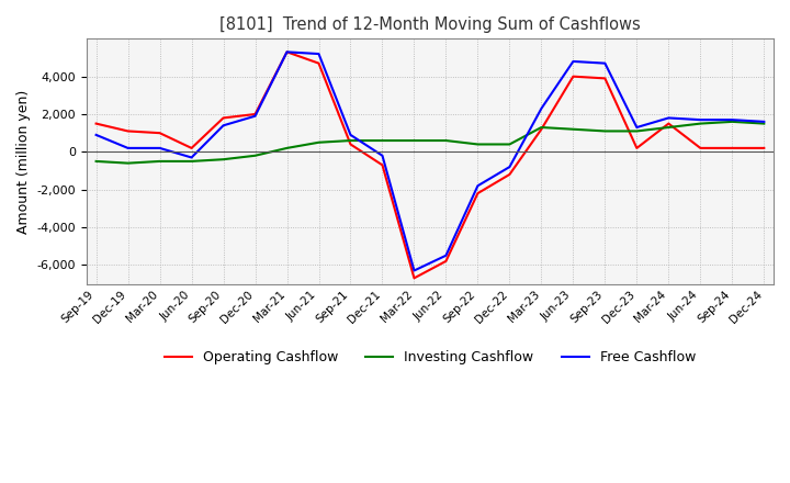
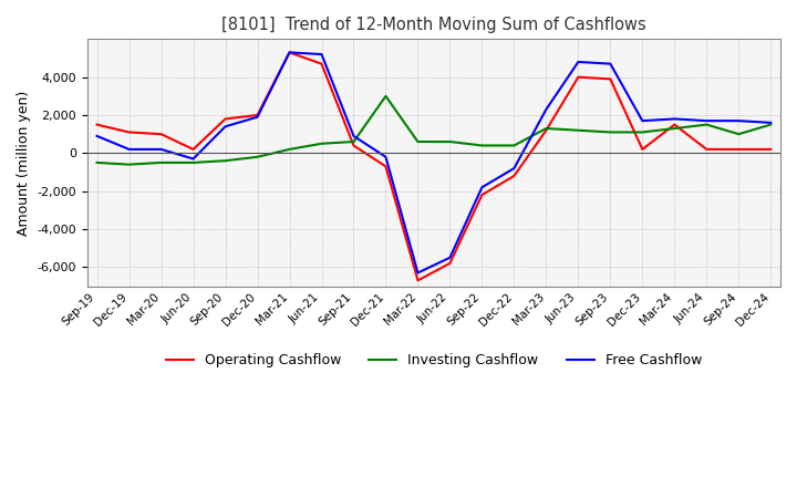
Investing Cashflow/Dec-21: 600 -> 3,000
Free Cashflow/Dec-23: 1,300 -> 1,700
Investing Cashflow/Sep-24: 1,600 -> 1,000
